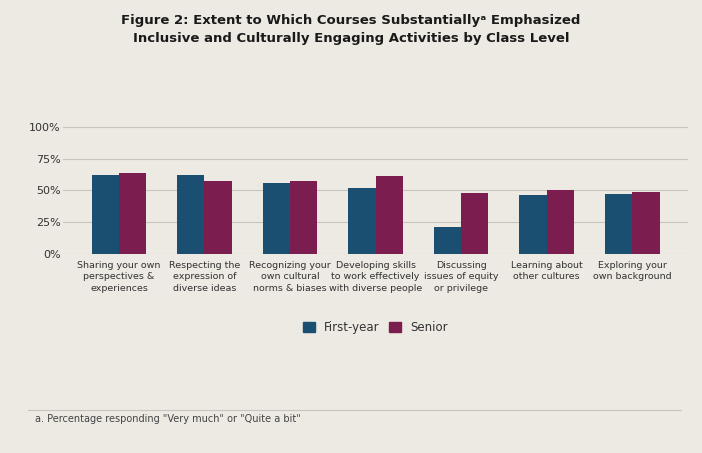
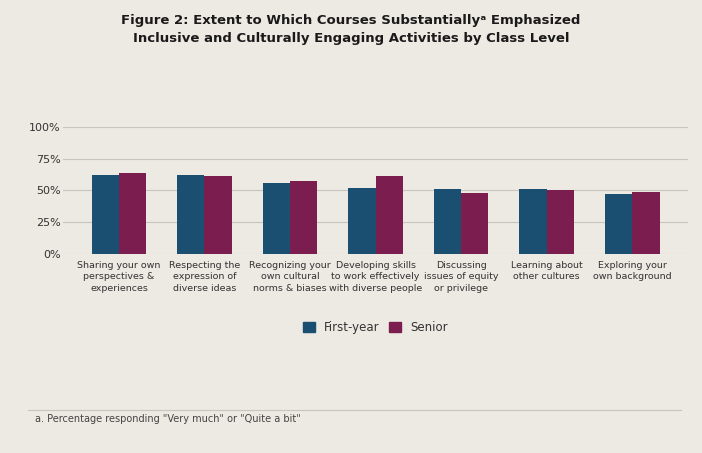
Senior/Respecting the expression of diverse ideas: 57% -> 61%
First-year/Discussing issues of equity or privilege: 21% -> 51%
First-year/Learning about other cultures: 46% -> 51%
